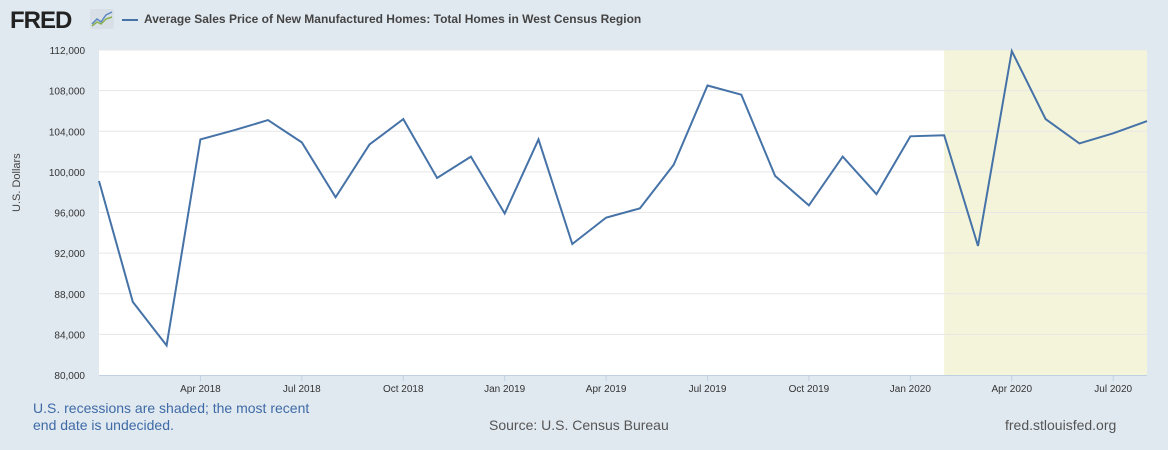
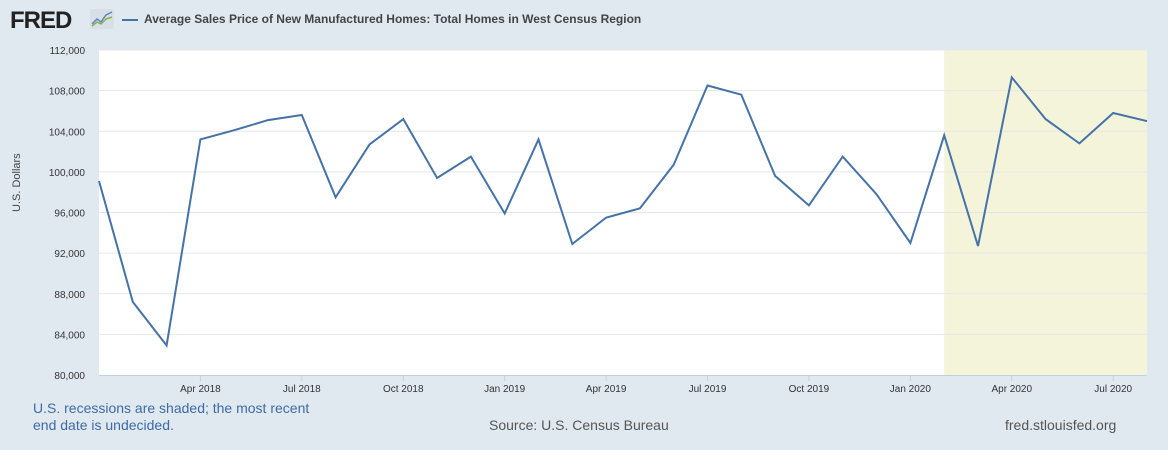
Jul 2018: 102900 -> 105600
Jan 2020: 103500 -> 93000
Apr 2020: 111900 -> 109300
Jul 2020: 103800 -> 105800
